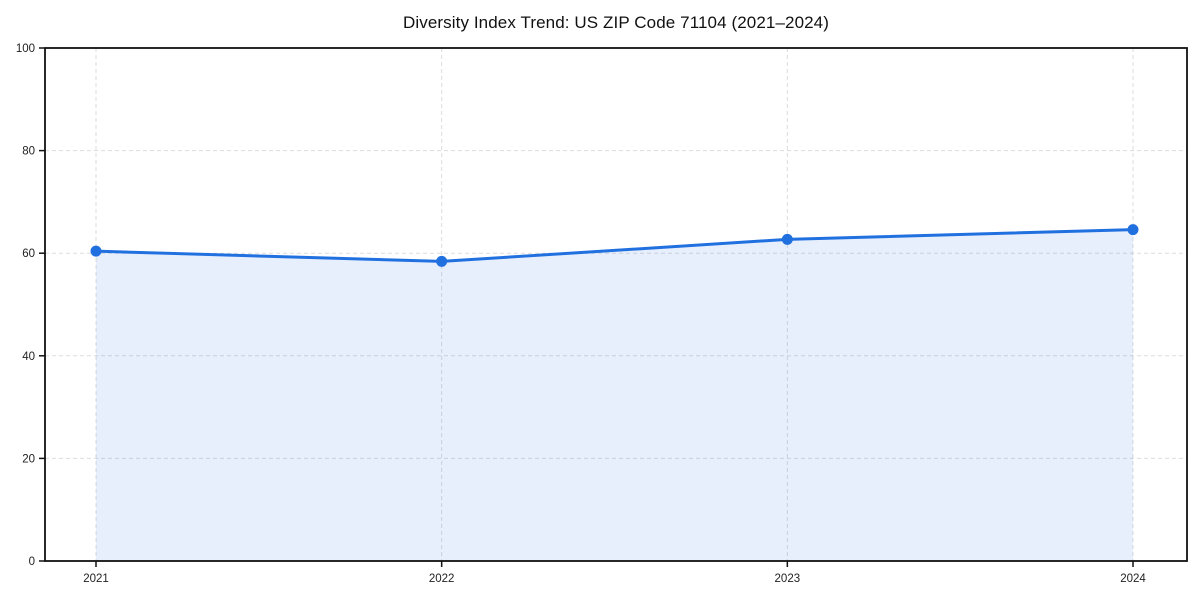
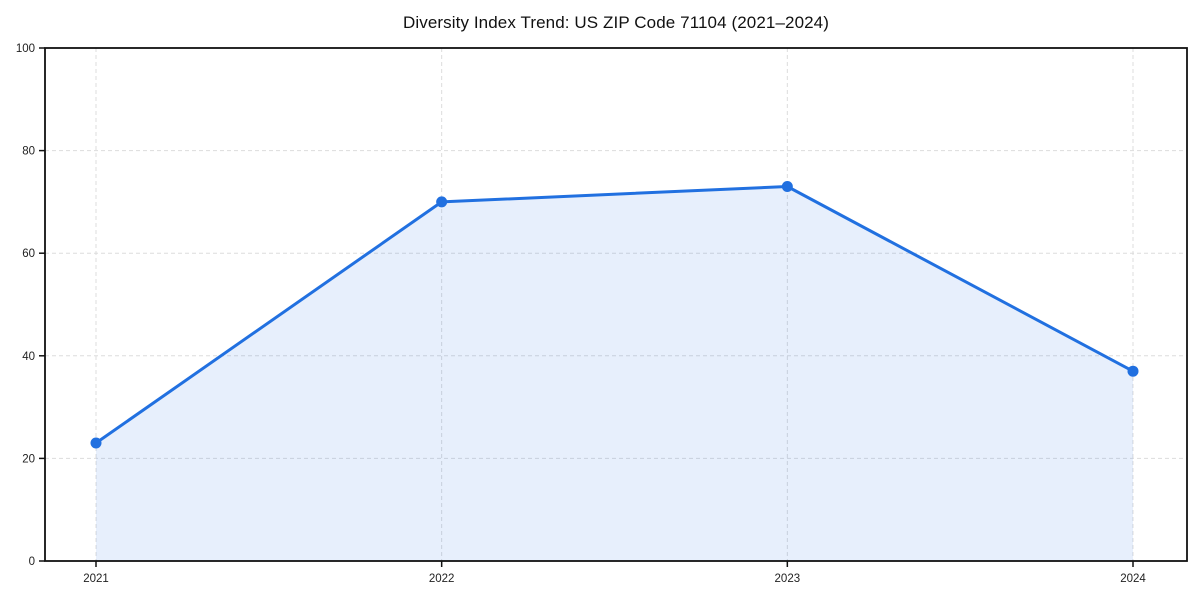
2021: 60 -> 23
2022: 58 -> 70
2023: 63 -> 73
2024: 65 -> 37
